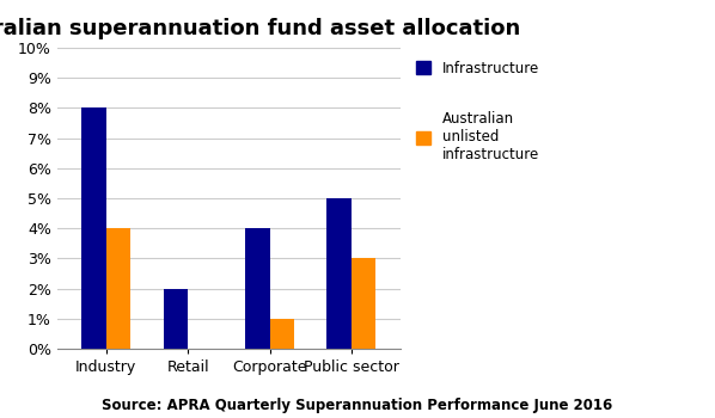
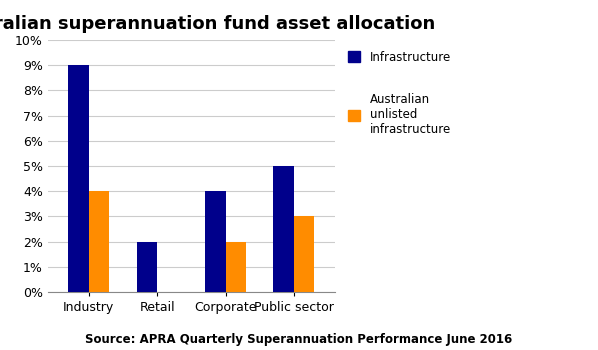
Infrastructure/Industry: 8% -> 9%
Australian unlisted infrastructure/Corporate: 1% -> 2%
